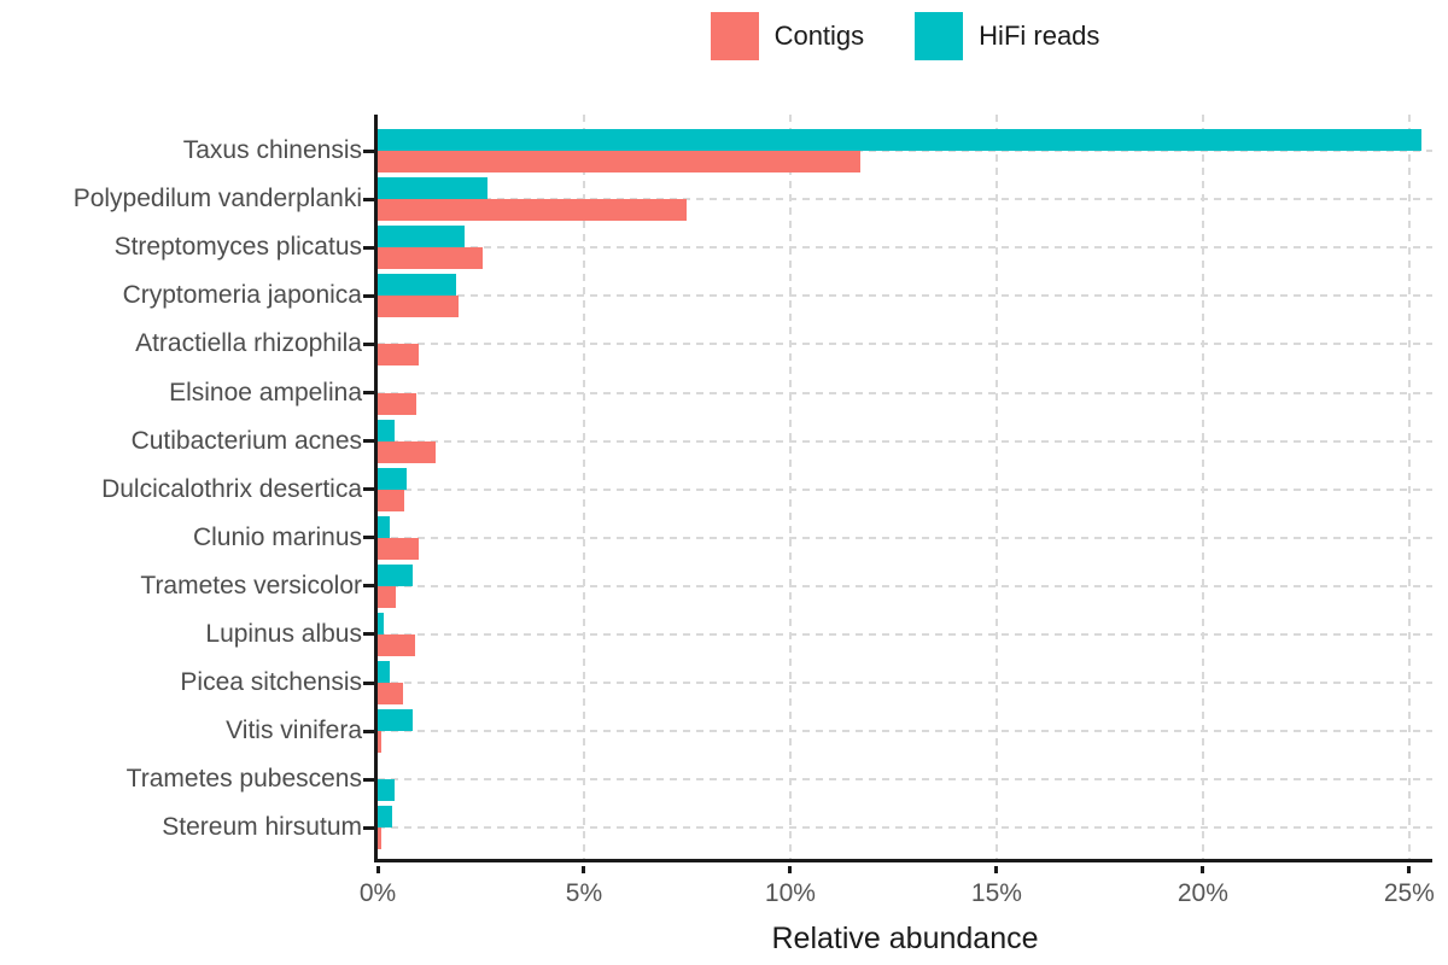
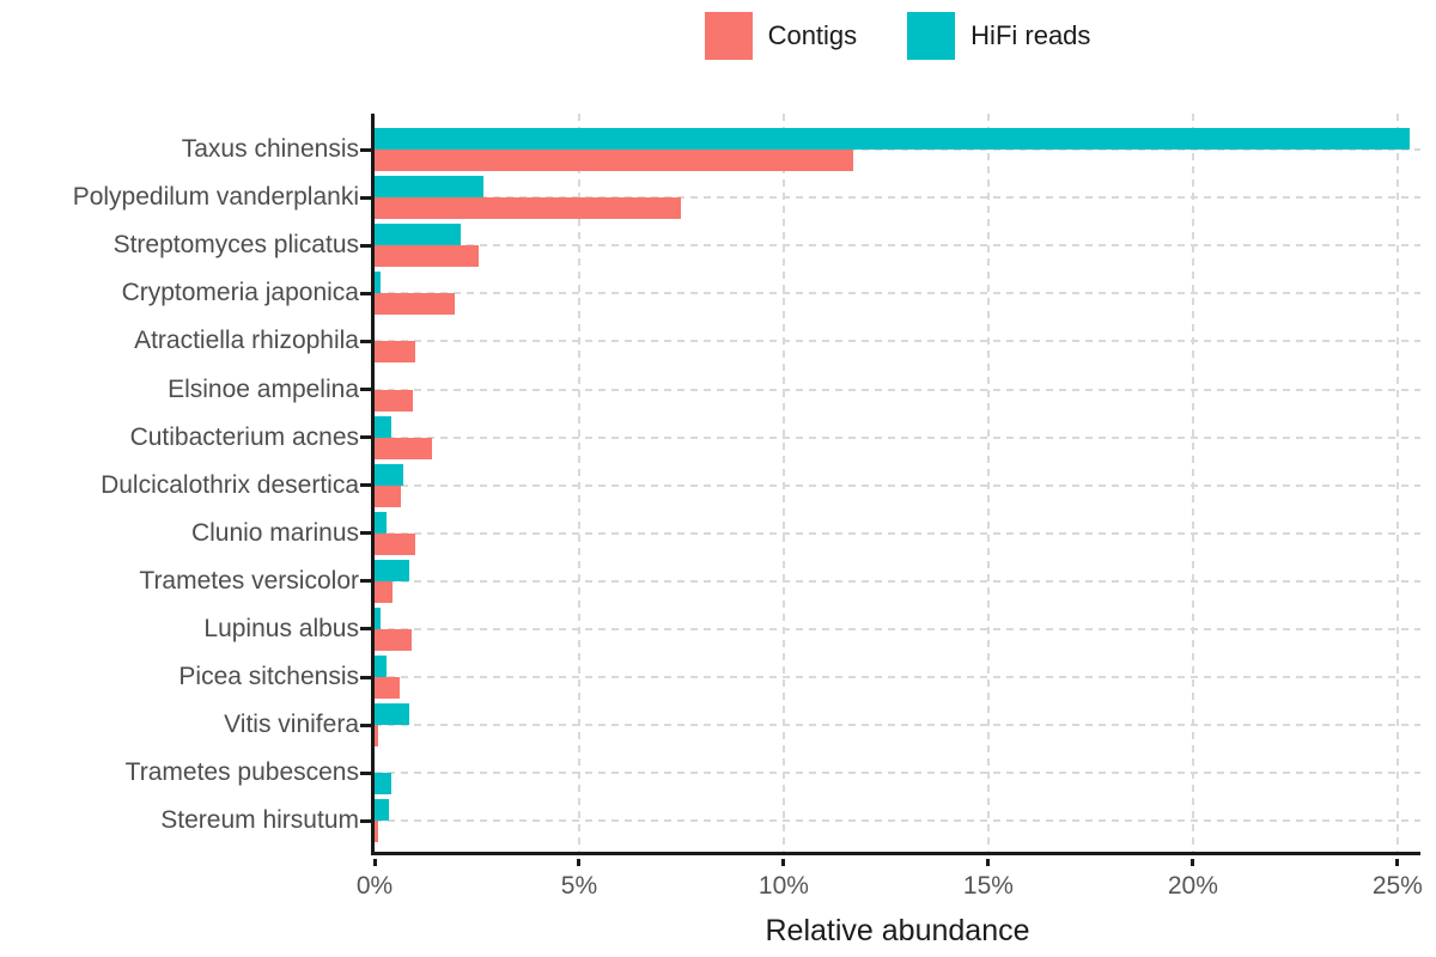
HiFi reads/Cryptomeria japonica: 1.9% -> 0.1%
